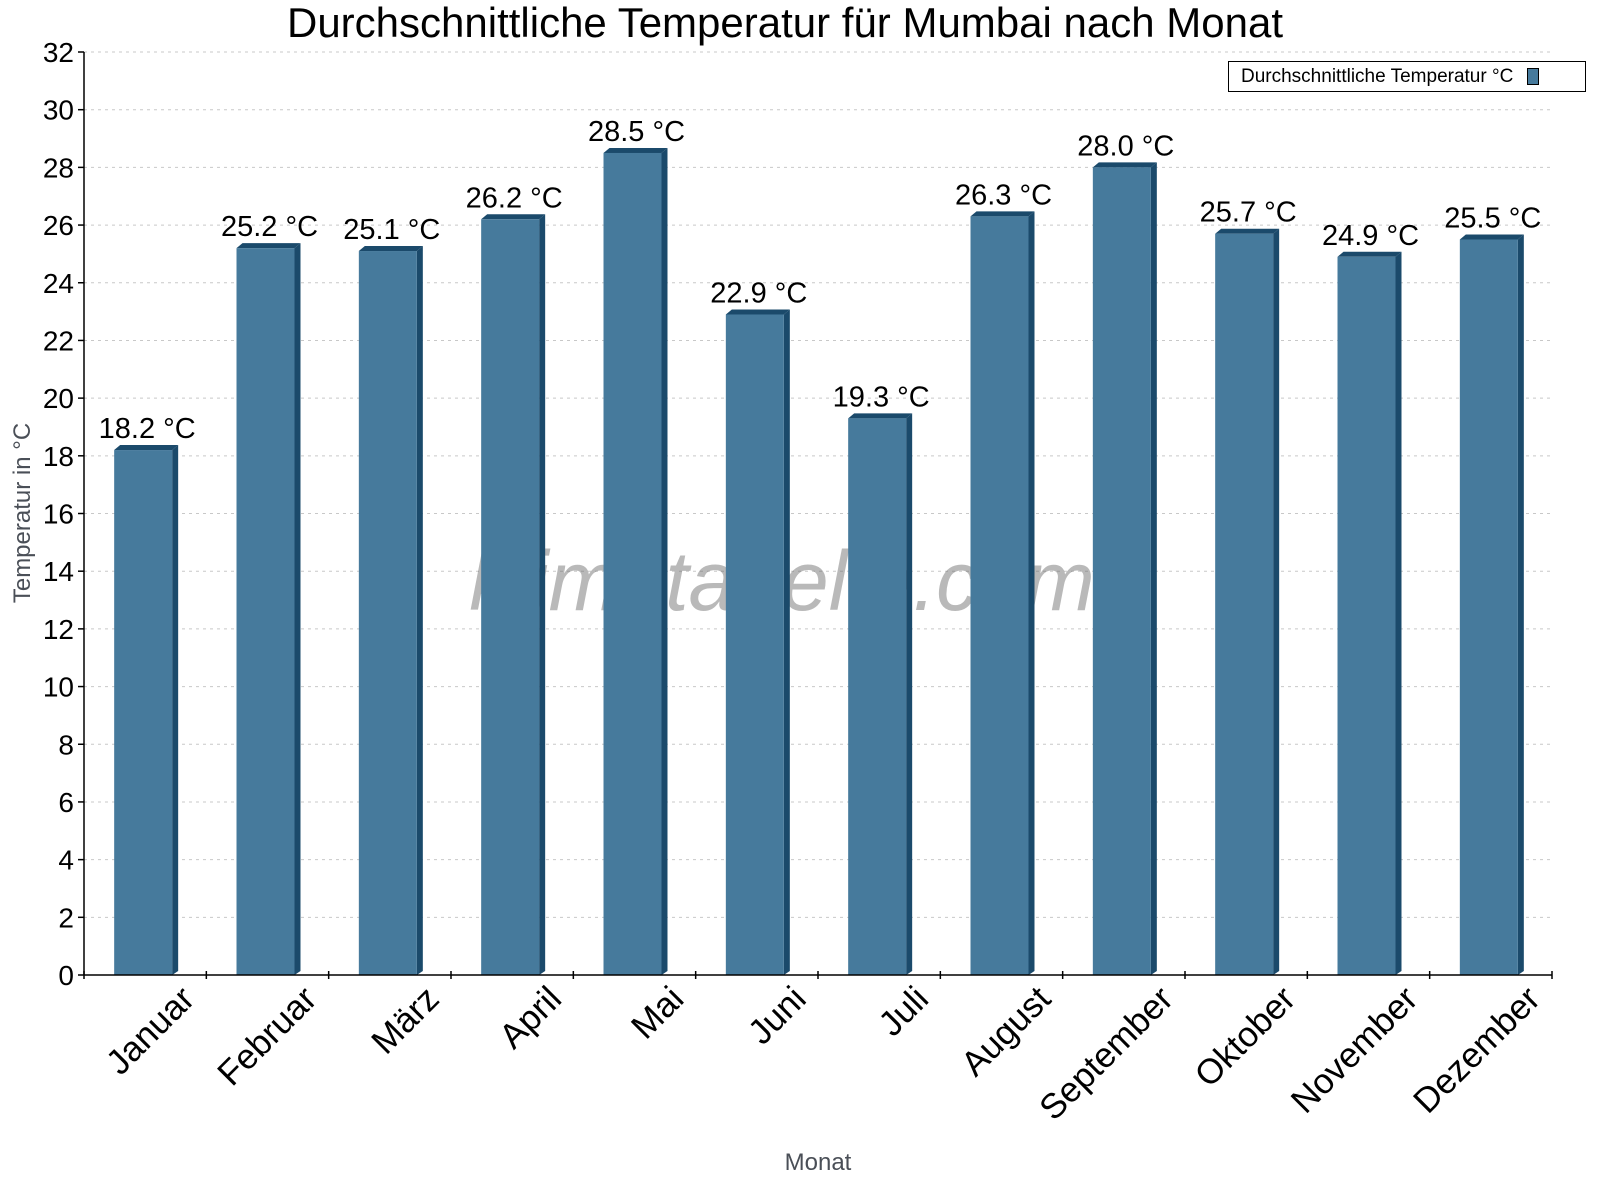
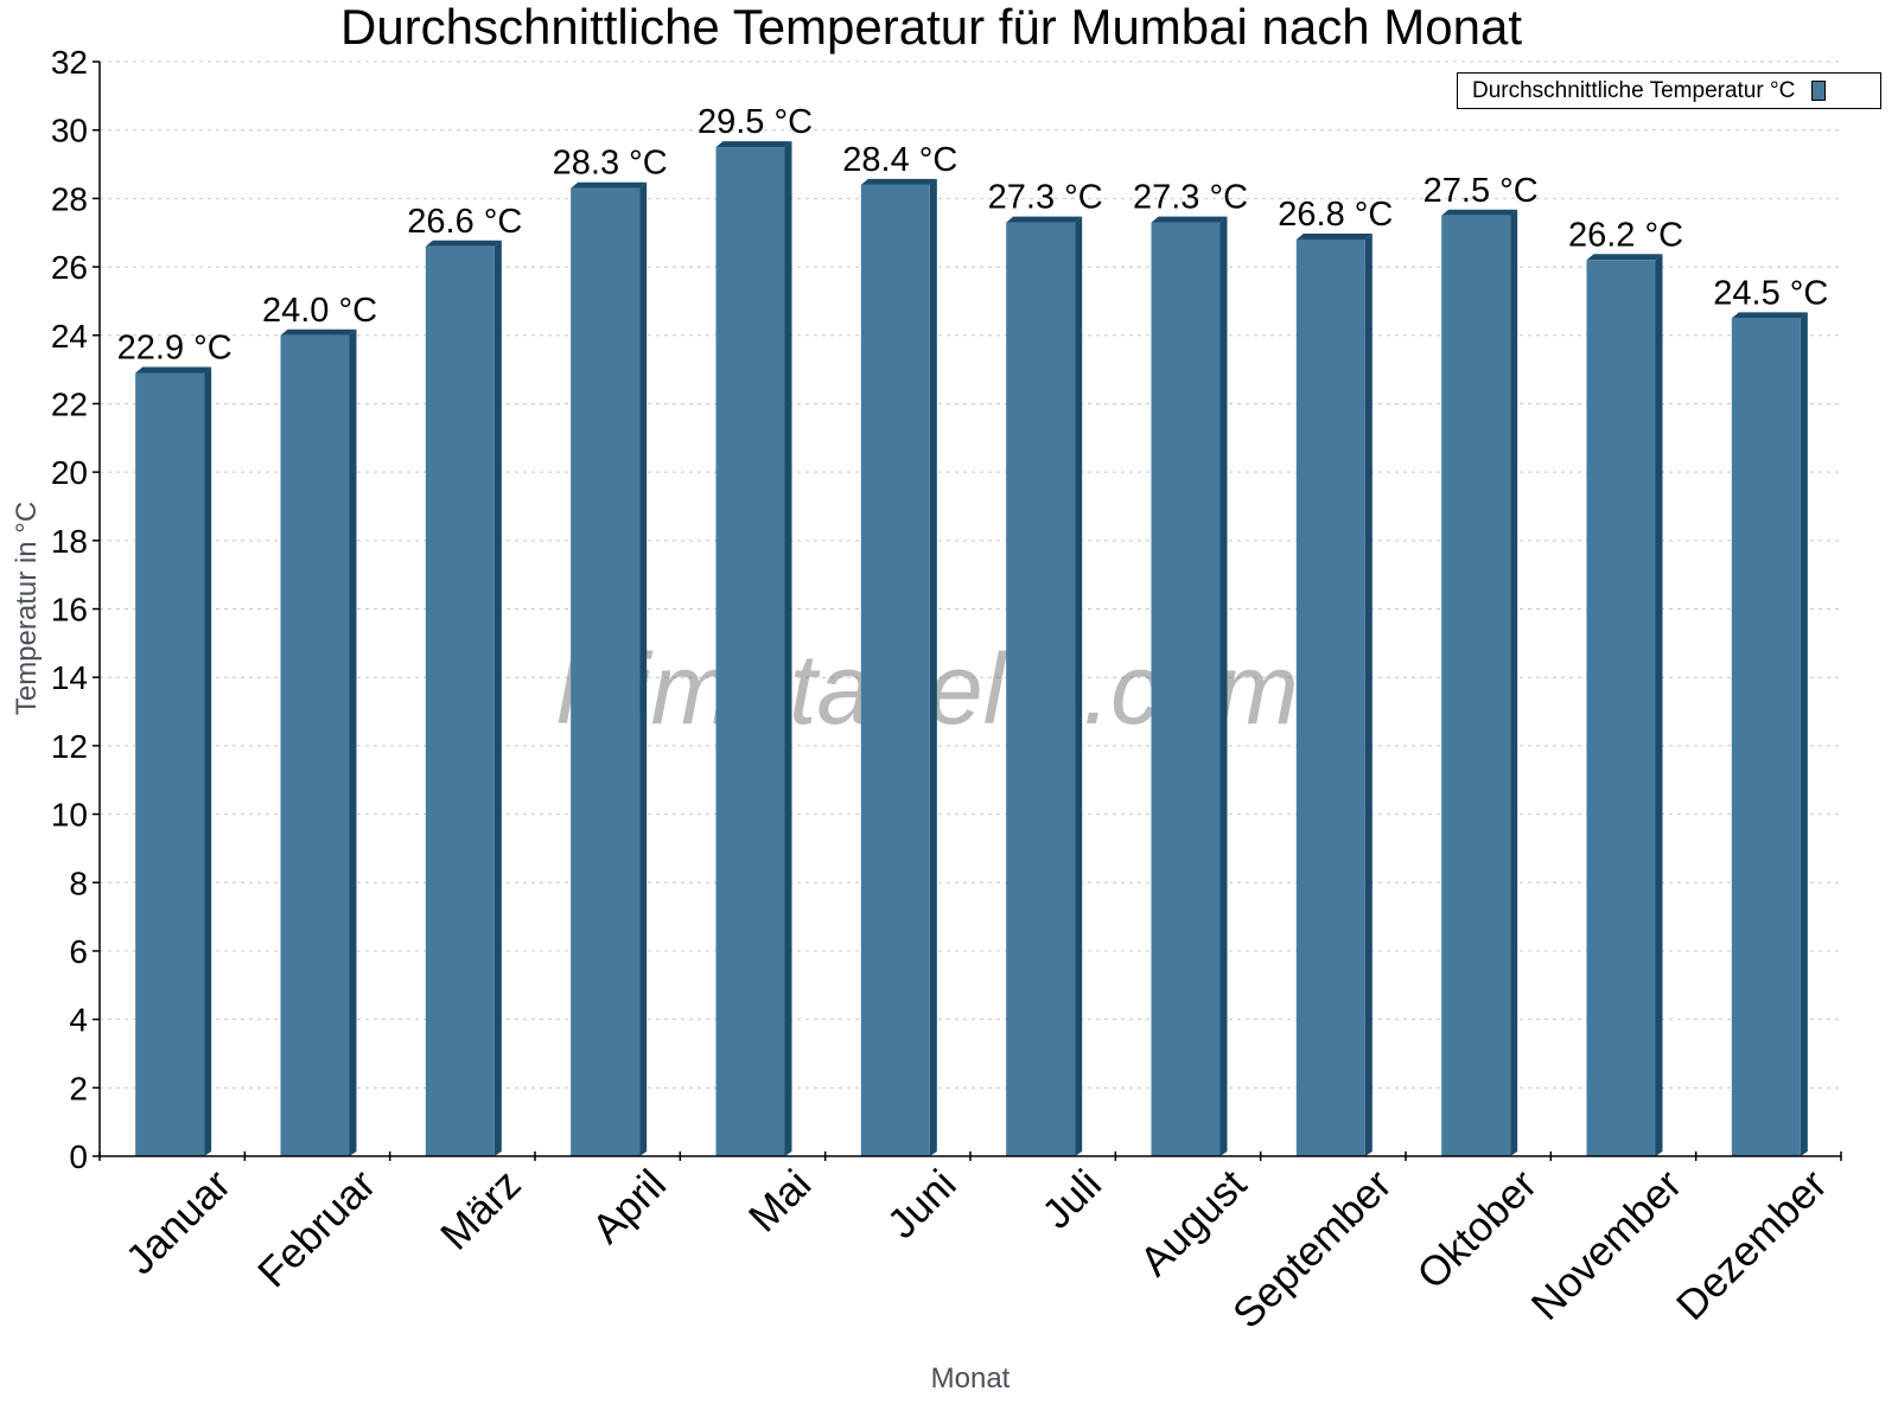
Januar: 18.2 -> 22.9
Februar: 25.2 -> 24.0
März: 25.1 -> 26.6
April: 26.2 -> 28.3
Mai: 28.5 -> 29.5
Juni: 22.9 -> 28.4
Juli: 19.3 -> 27.3
August: 26.3 -> 27.3
September: 28.0 -> 26.8
Oktober: 25.7 -> 27.5
November: 24.9 -> 26.2
Dezember: 25.5 -> 24.5
